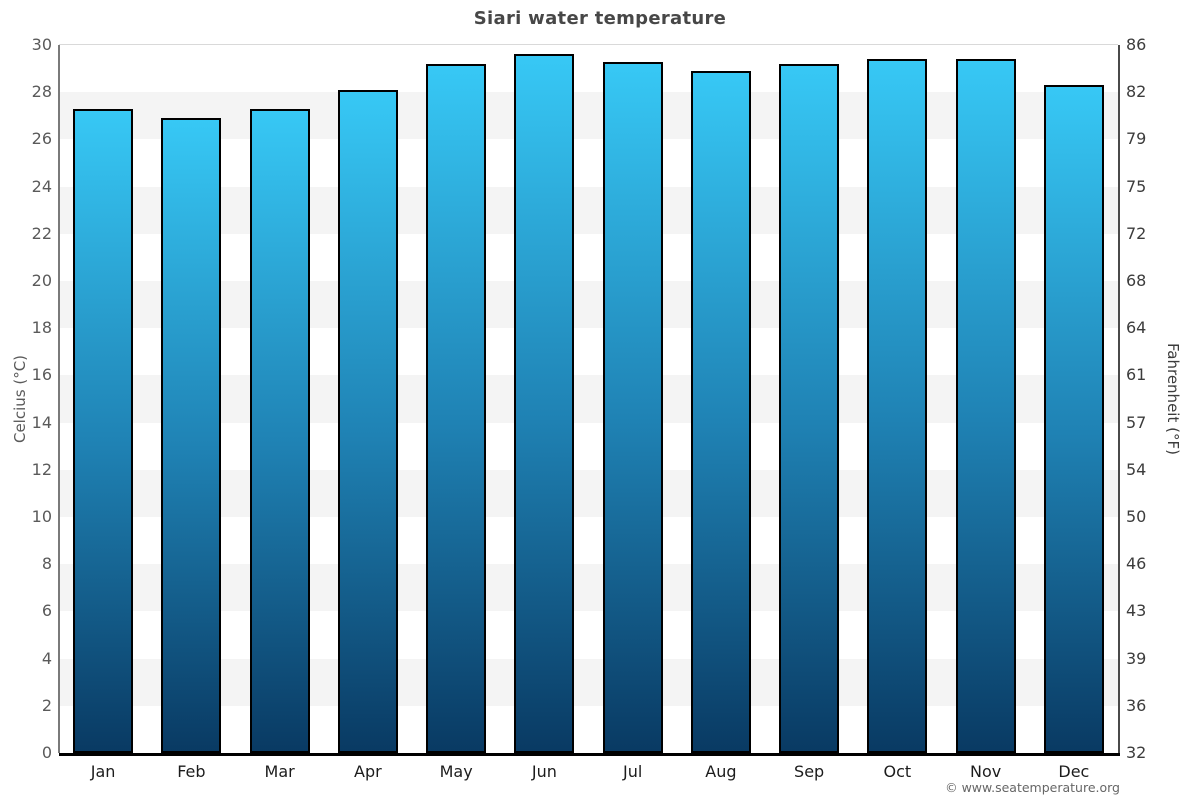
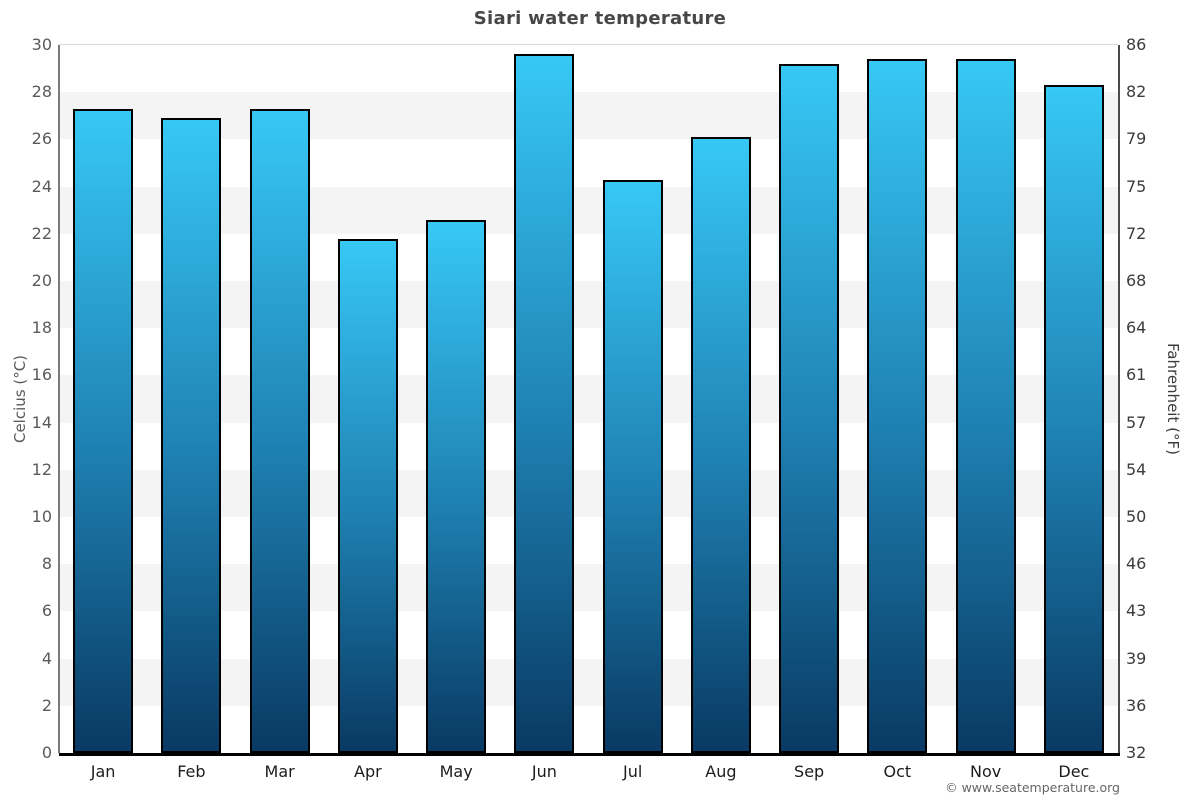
Apr: 28.1 -> 21.8
May: 29.2 -> 22.6
Jul: 29.3 -> 24.3
Aug: 28.9 -> 26.1
